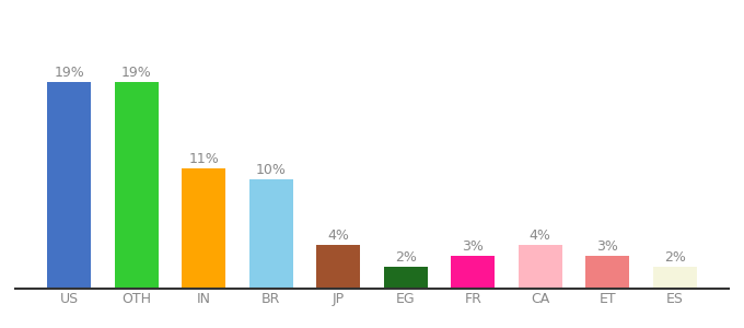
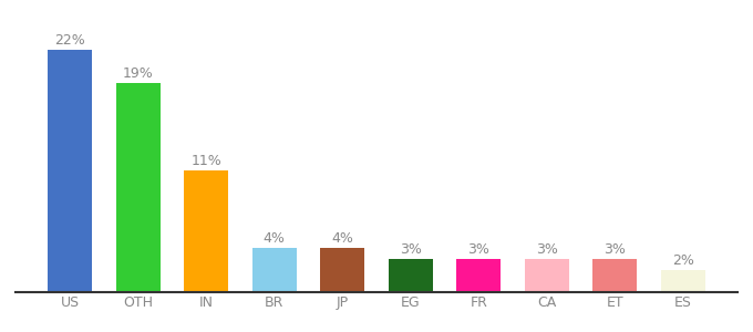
US: 19% -> 22%
BR: 10% -> 4%
EG: 2% -> 3%
CA: 4% -> 3%
